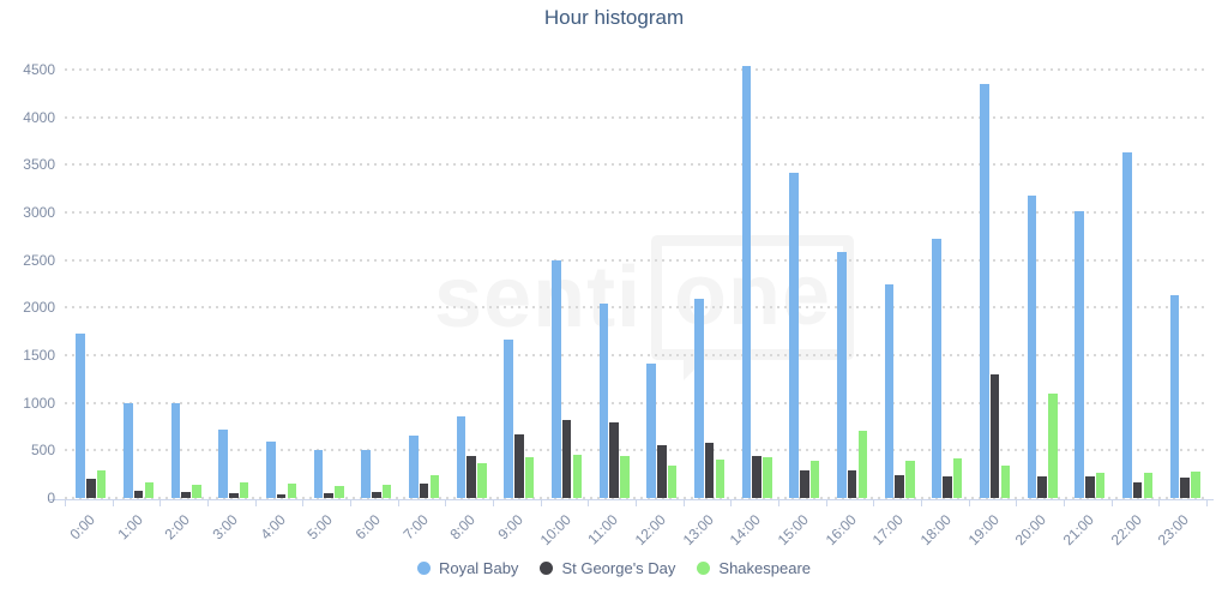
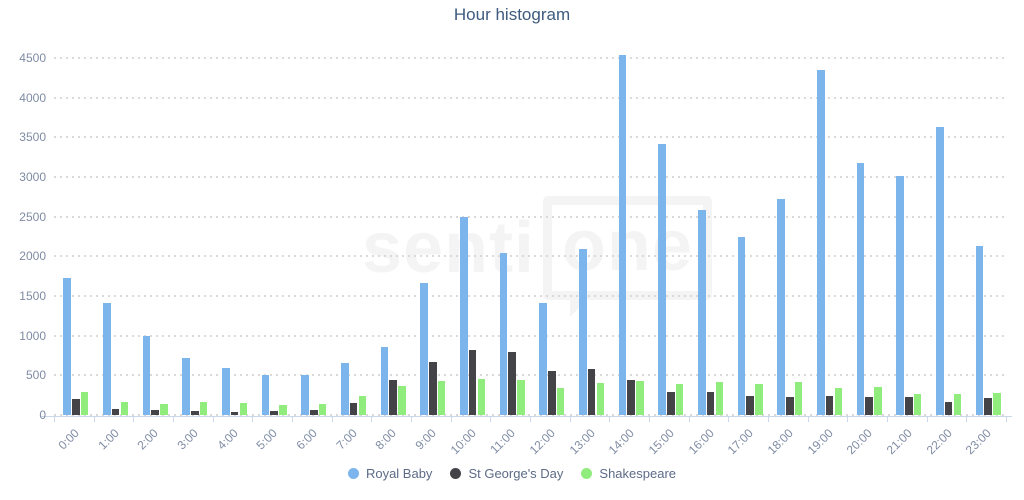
Royal Baby/1:00: 1000 -> 1400
Shakespeare/16:00: 700 -> 400
St George's Day/19:00: 1300 -> 200
Shakespeare/20:00: 1100 -> 400
